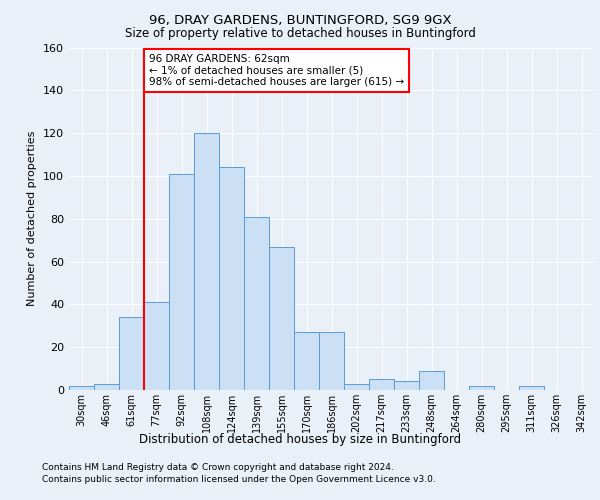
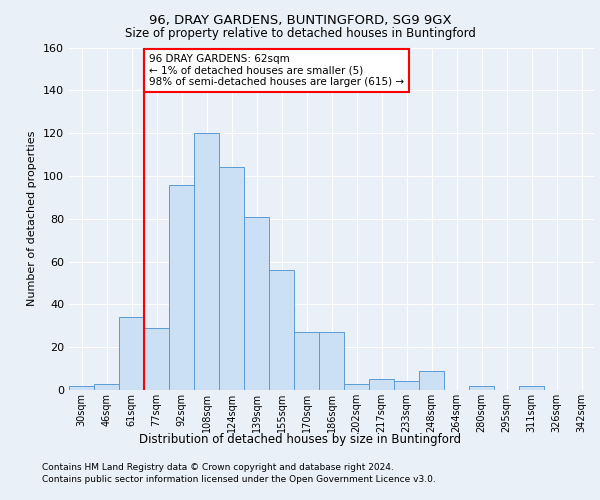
77sqm: 41 -> 29
92sqm: 101 -> 96
155sqm: 67 -> 56
